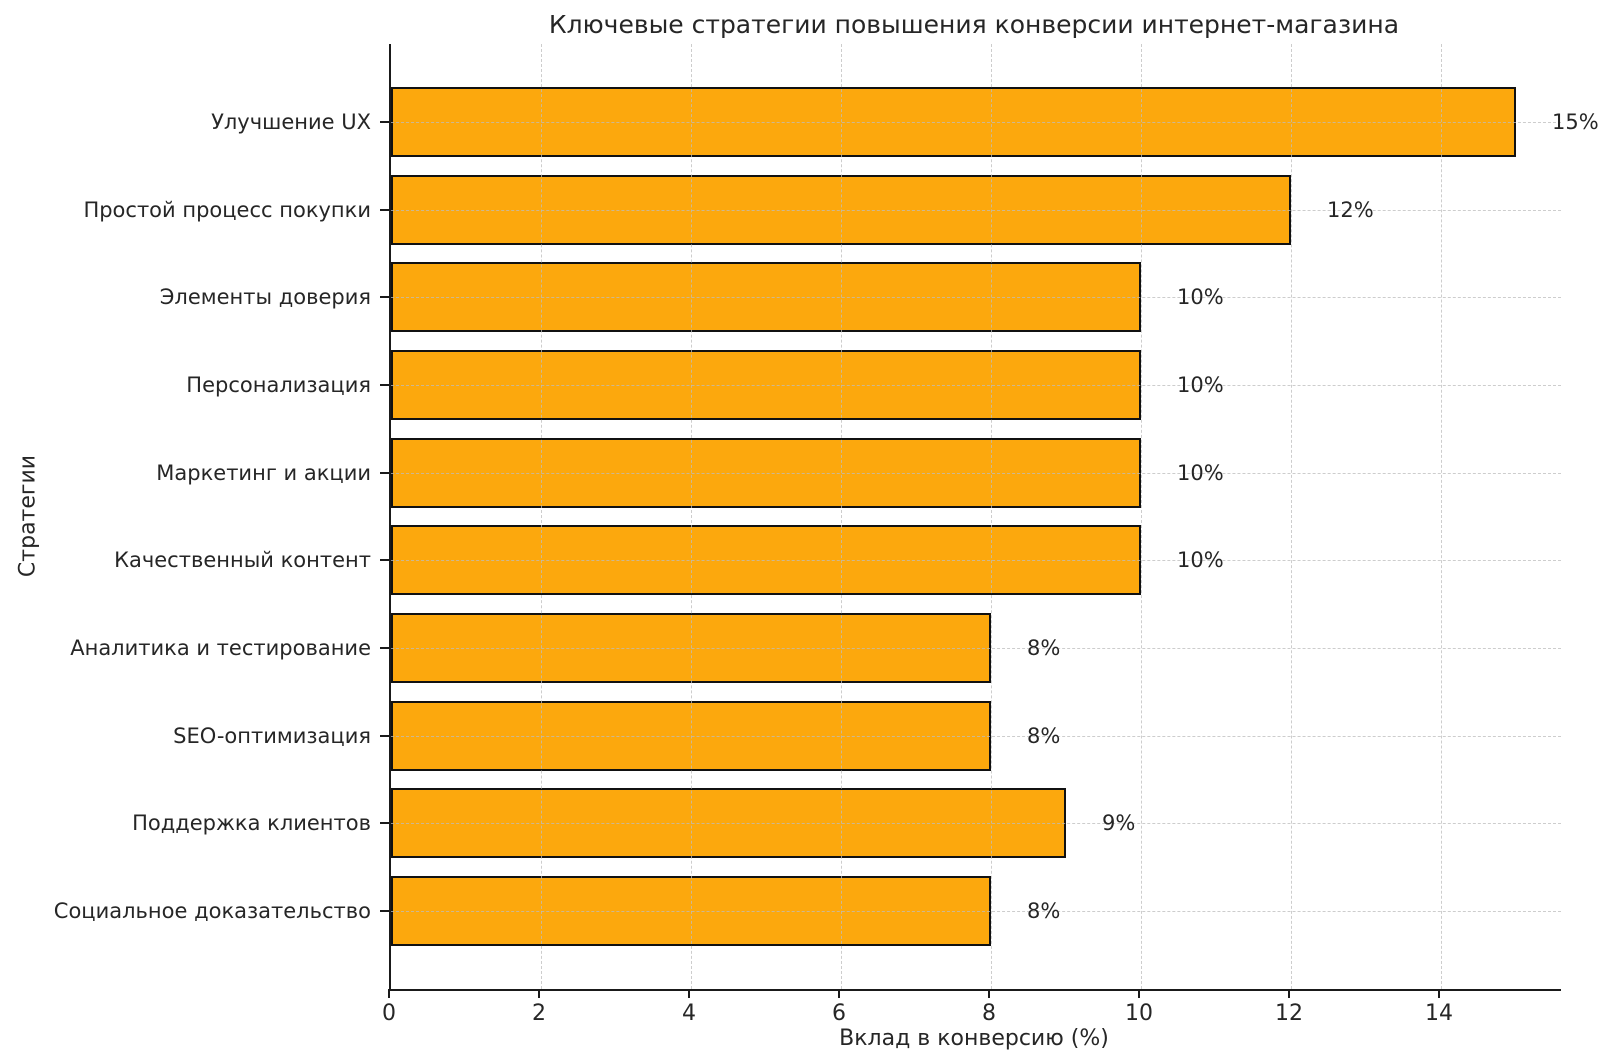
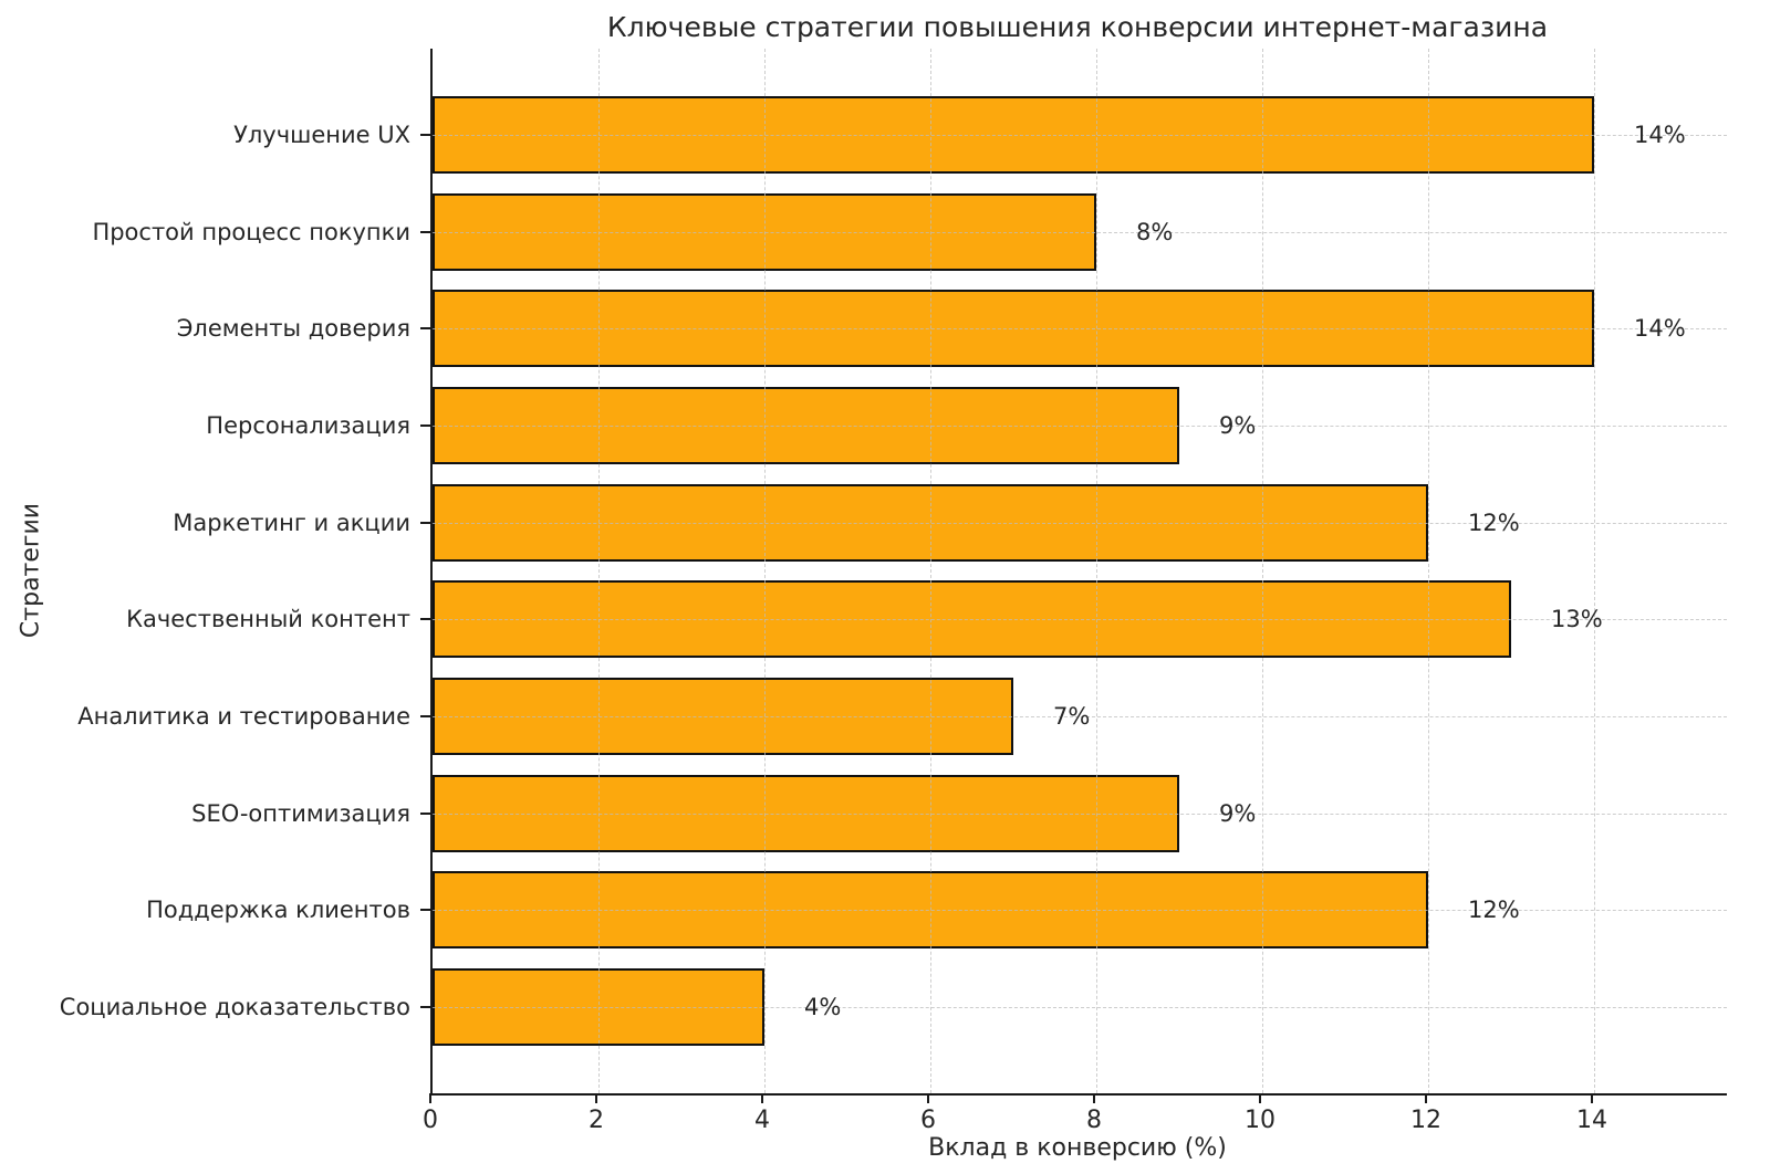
Улучшение UX: 15% -> 14%
Простой процесс покупки: 12% -> 8%
Элементы доверия: 10% -> 14%
Персонализация: 10% -> 9%
Маркетинг и акции: 10% -> 12%
Качественный контент: 10% -> 13%
Аналитика и тестирование: 8% -> 7%
SEO-оптимизация: 8% -> 9%
Поддержка клиентов: 9% -> 12%
Социальное доказательство: 8% -> 4%
